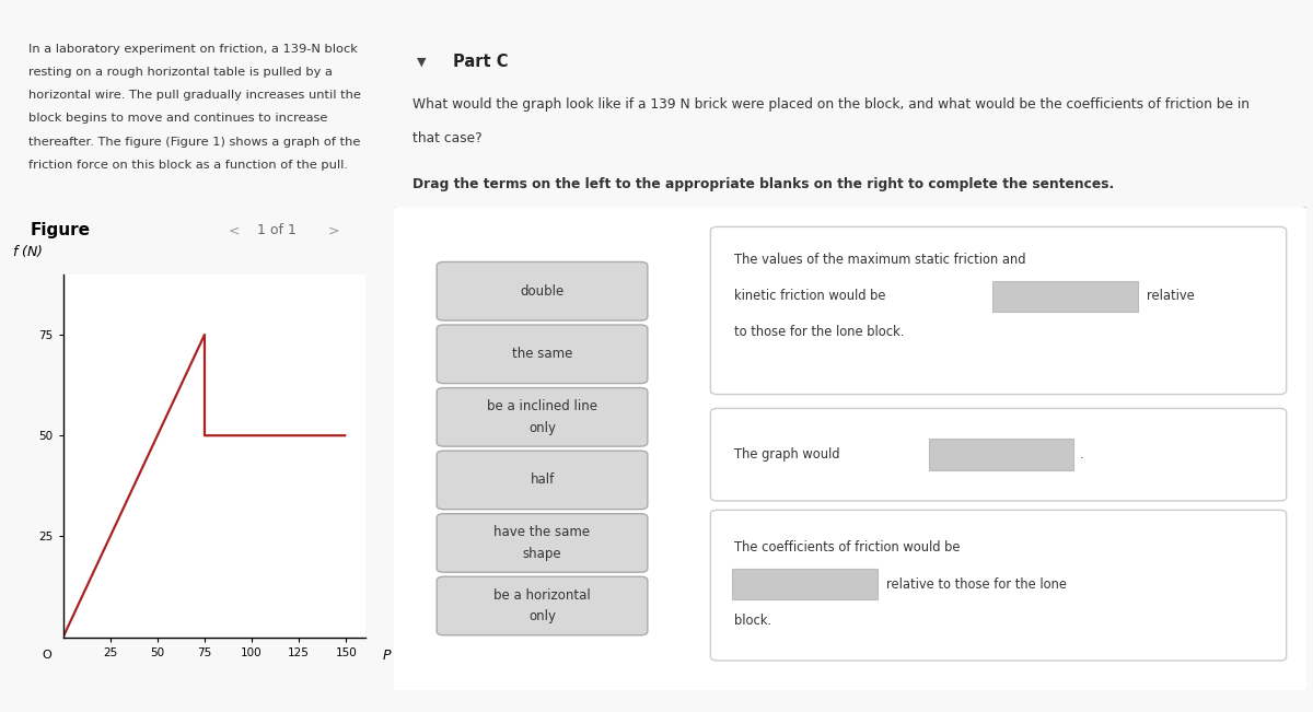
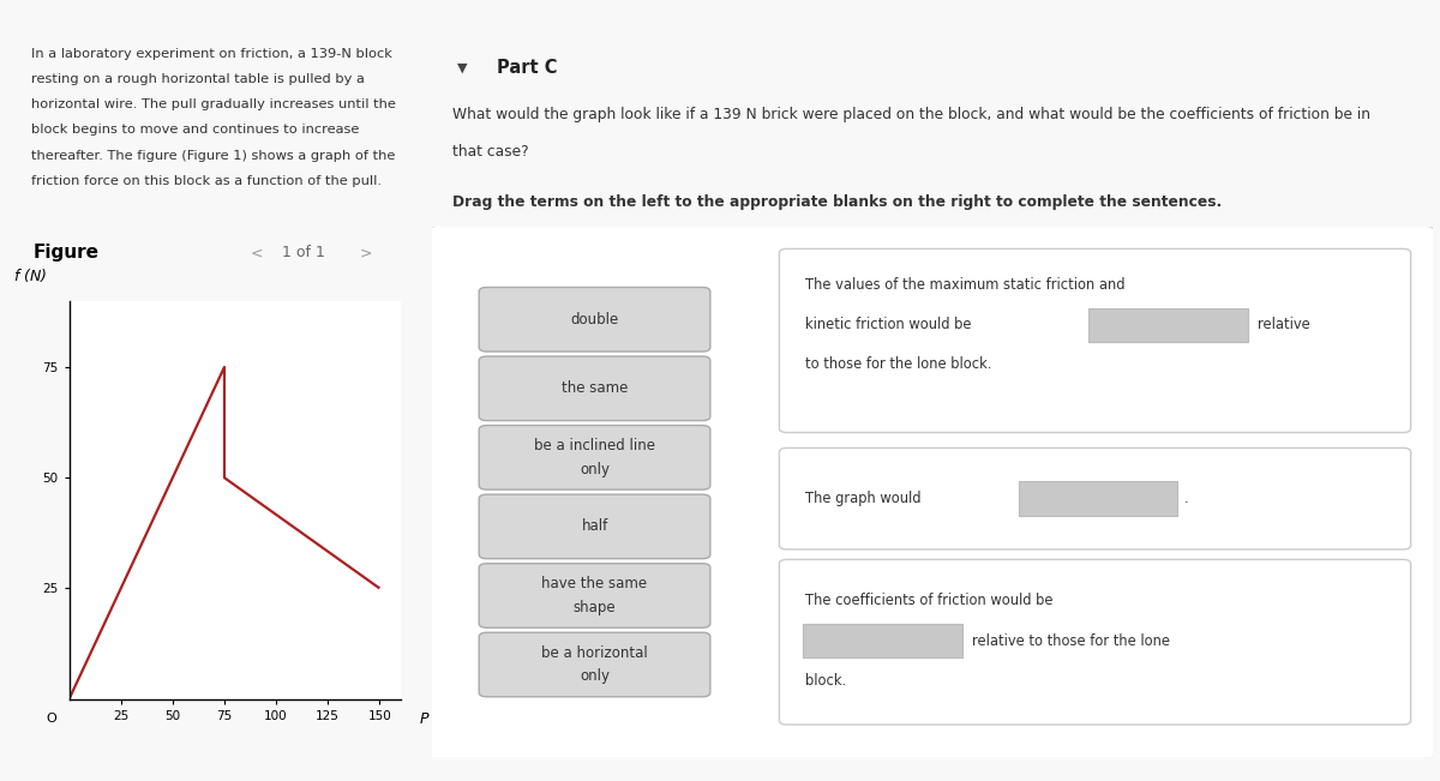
150: 50 -> 25
